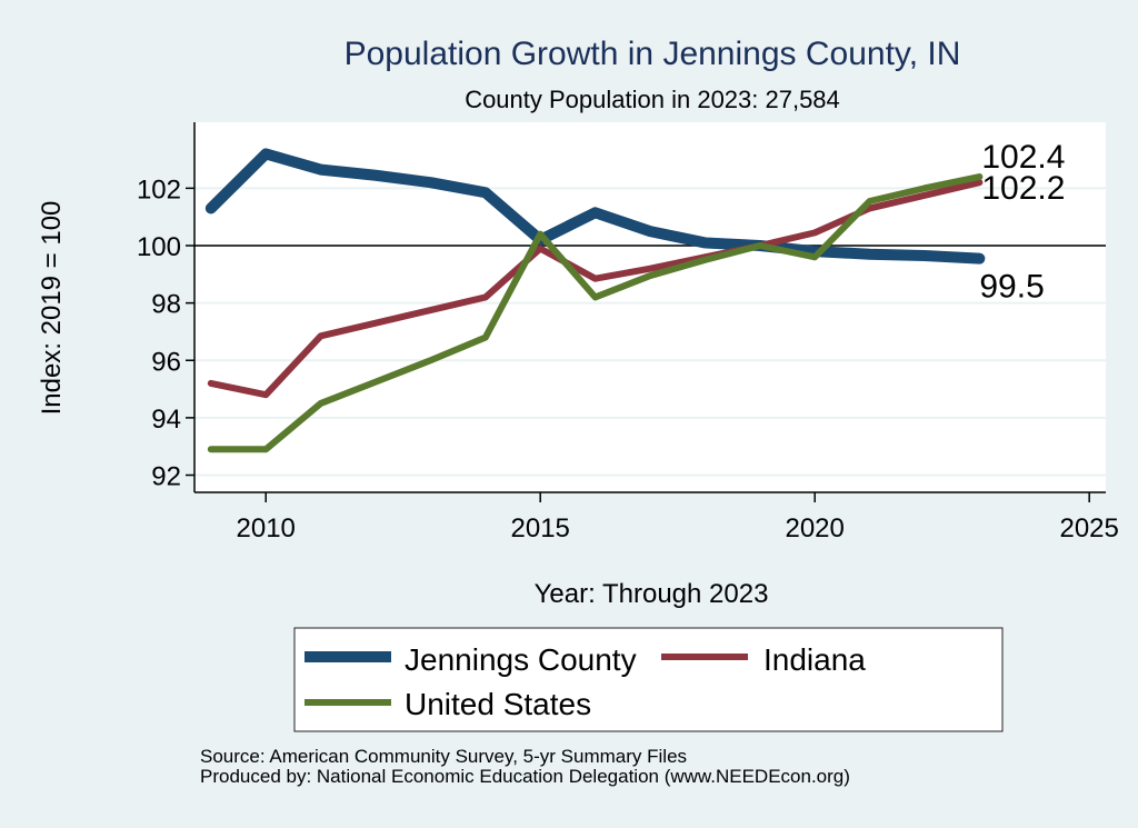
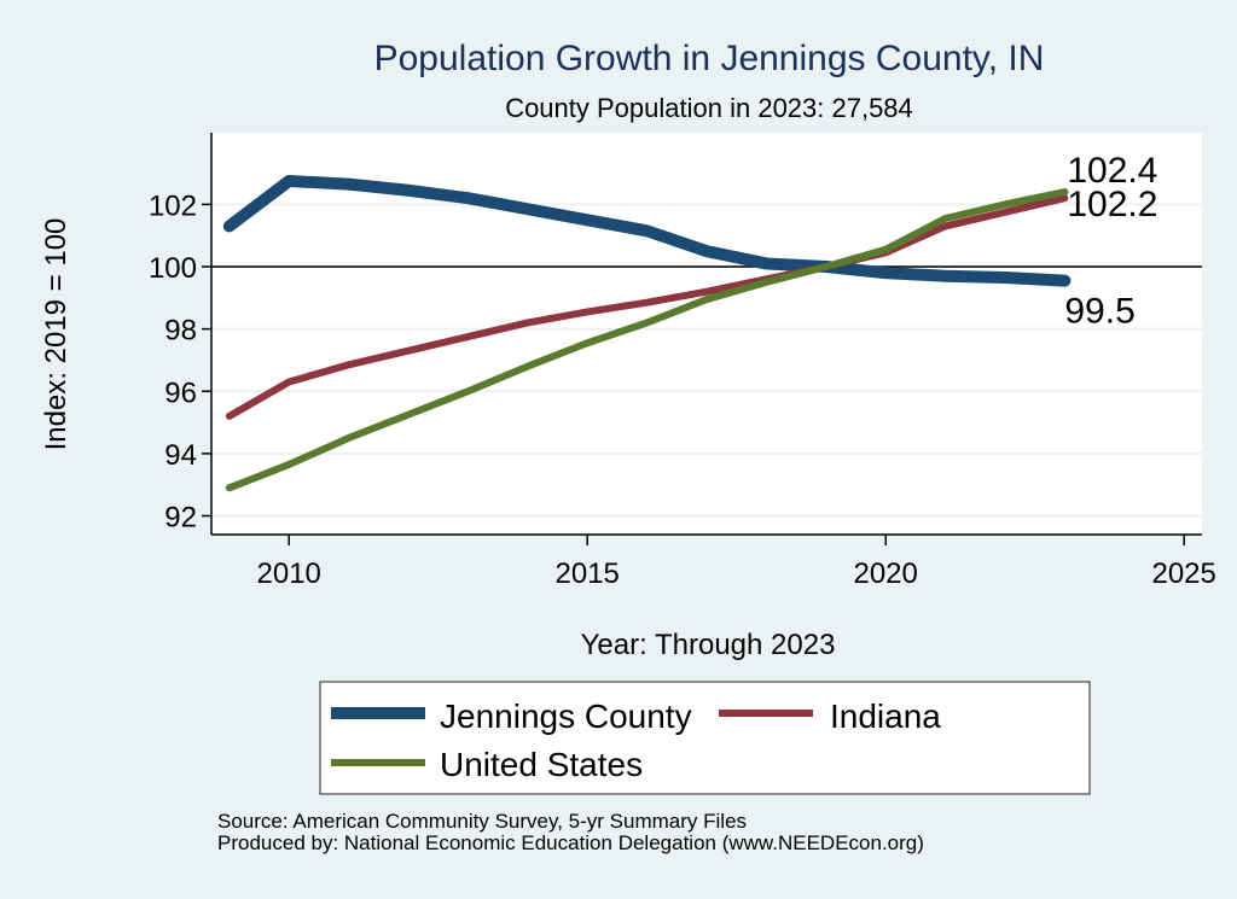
Jennings County/2010: 103.2 -> 102.8
Indiana/2010: 94.8 -> 96.3
United States/2010: 92.9 -> 93.7
Jennings County/2015: 100.2 -> 101.5
Indiana/2015: 99.9 -> 98.5
United States/2015: 100.4 -> 97.5
United States/2020: 99.6 -> 100.5
